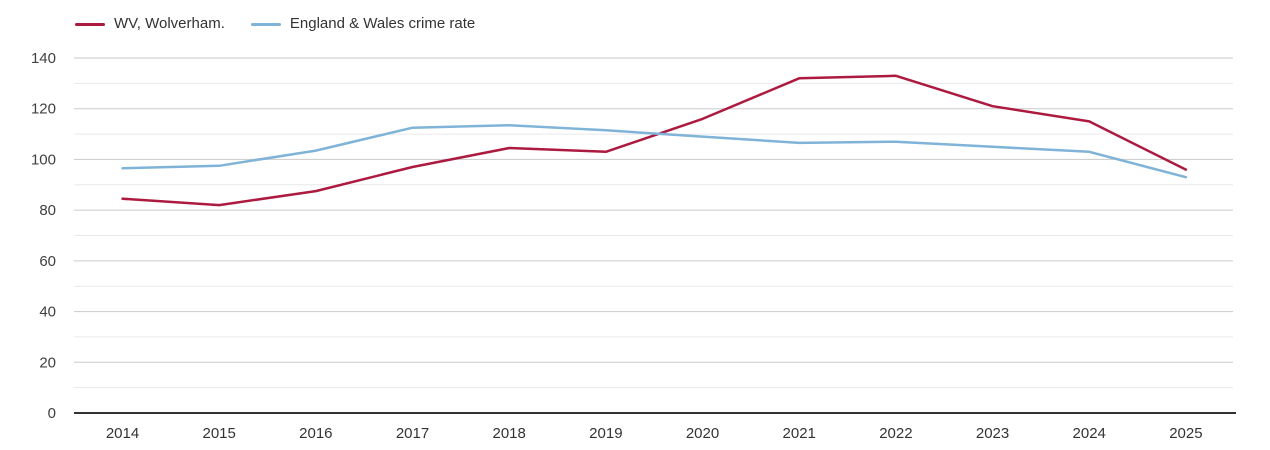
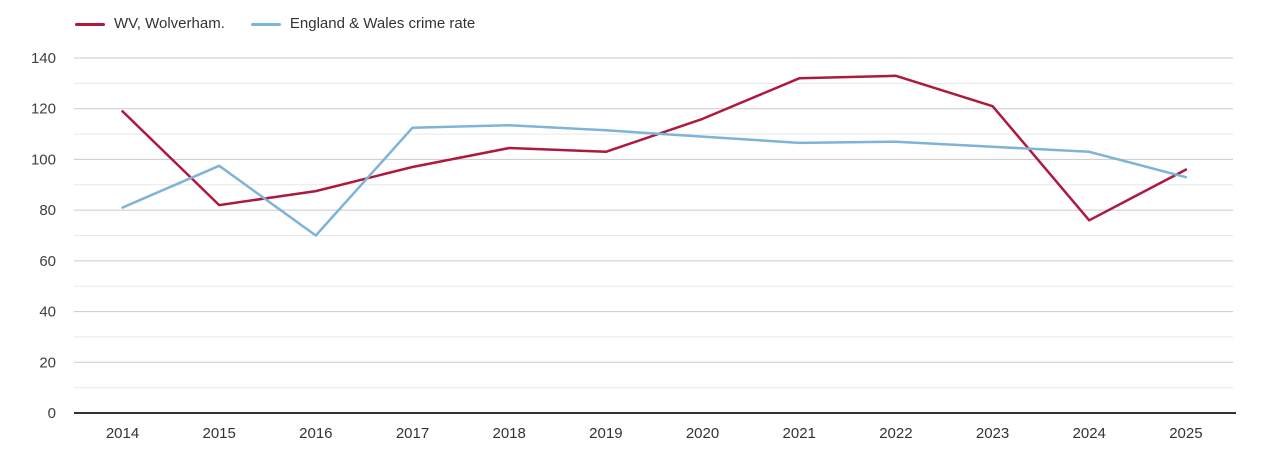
WV, Wolverham./2014: 84 -> 119
England & Wales crime rate/2014: 96 -> 81
England & Wales crime rate/2016: 104 -> 70
WV, Wolverham./2024: 115 -> 76
